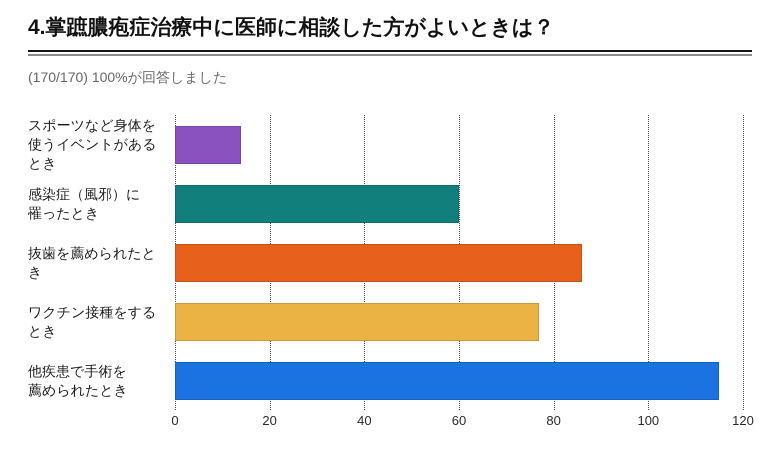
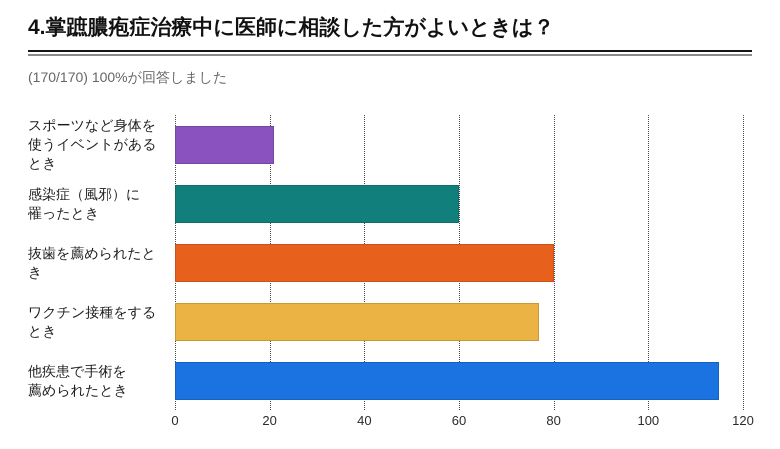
スポーツなど身体を 使うイベントがあるとき: 14 -> 21
抜歯を薦められたとき: 86 -> 80
